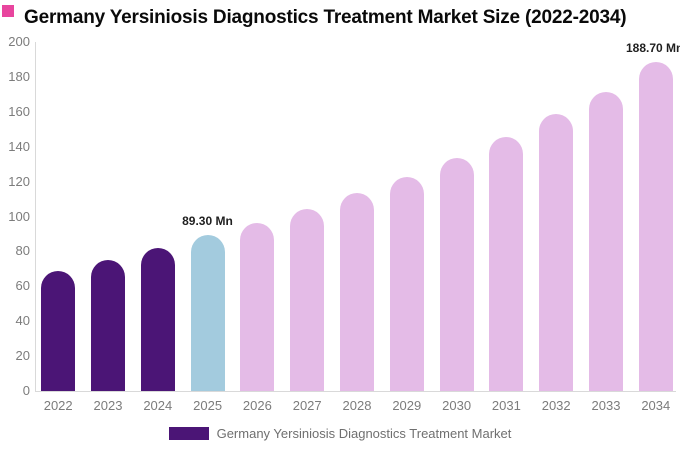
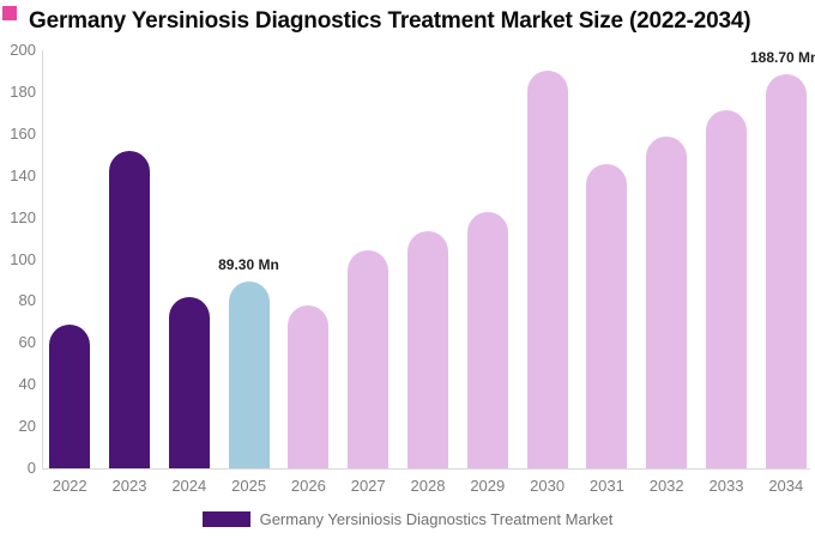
2023: 75 -> 152
2026: 96 -> 78
2030: 134 -> 190
